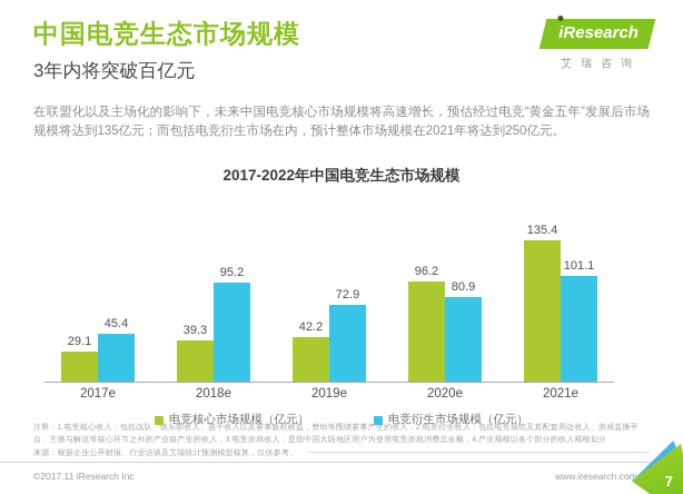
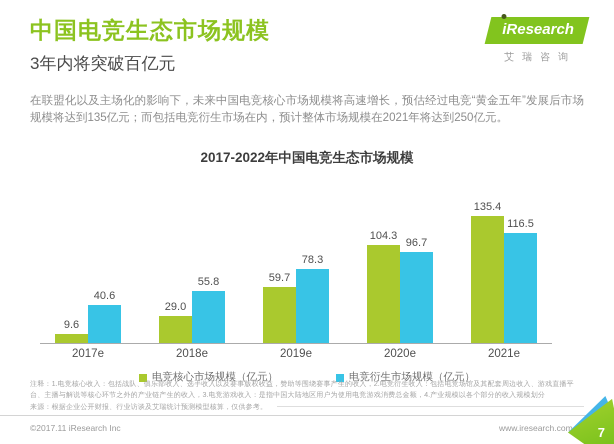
电竞核心市场规模（亿元）/2017e: 29.1 -> 9.6
电竞衍生市场规模（亿元）/2017e: 45.4 -> 40.6
电竞核心市场规模（亿元）/2018e: 39.3 -> 29.0
电竞衍生市场规模（亿元）/2018e: 95.2 -> 55.8
电竞核心市场规模（亿元）/2019e: 42.2 -> 59.7
电竞衍生市场规模（亿元）/2019e: 72.9 -> 78.3
电竞核心市场规模（亿元）/2020e: 96.2 -> 104.3
电竞衍生市场规模（亿元）/2020e: 80.9 -> 96.7
电竞衍生市场规模（亿元）/2021e: 101.1 -> 116.5
